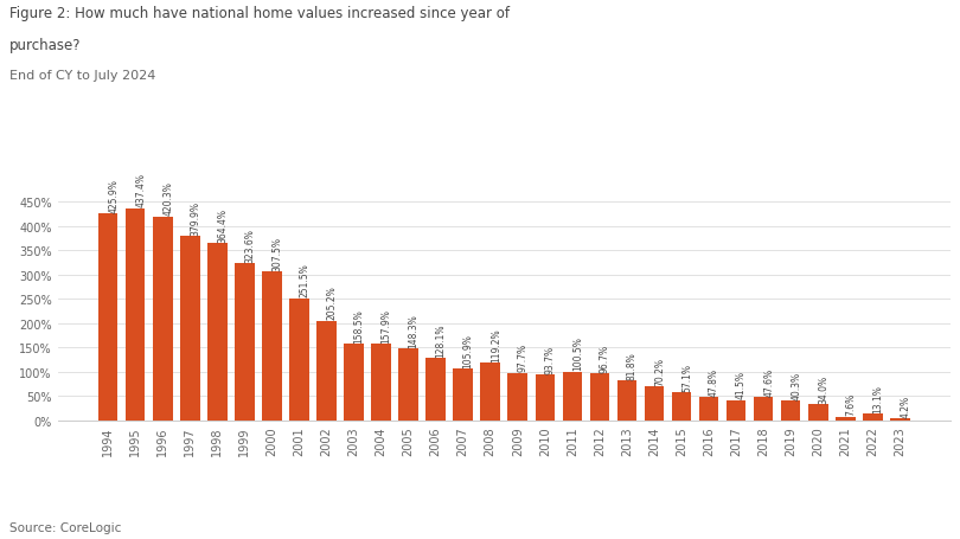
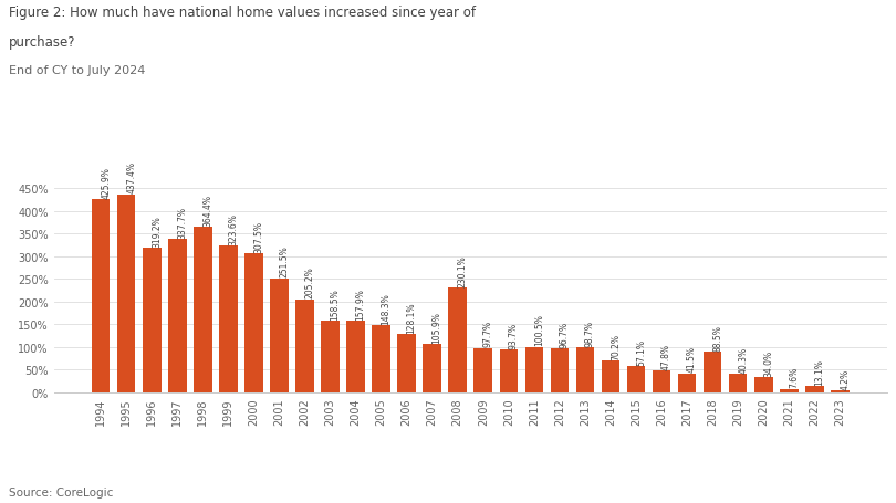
1996: 420.3% -> 319.2%
1997: 379.9% -> 337.7%
2008: 119.2% -> 230.1%
2013: 81.8% -> 98.7%
2018: 47.6% -> 88.5%
